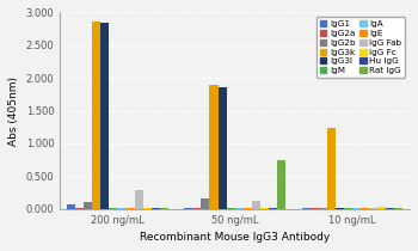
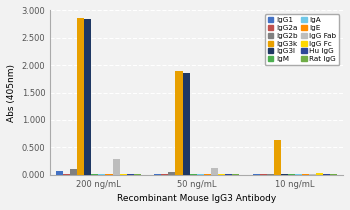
IgG2b/50 ng/mL: 0.16 -> 0.04
Rat IgG/50 ng/mL: 0.74 -> 0.01
IgG3k/10 ng/mL: 1.24 -> 0.64
